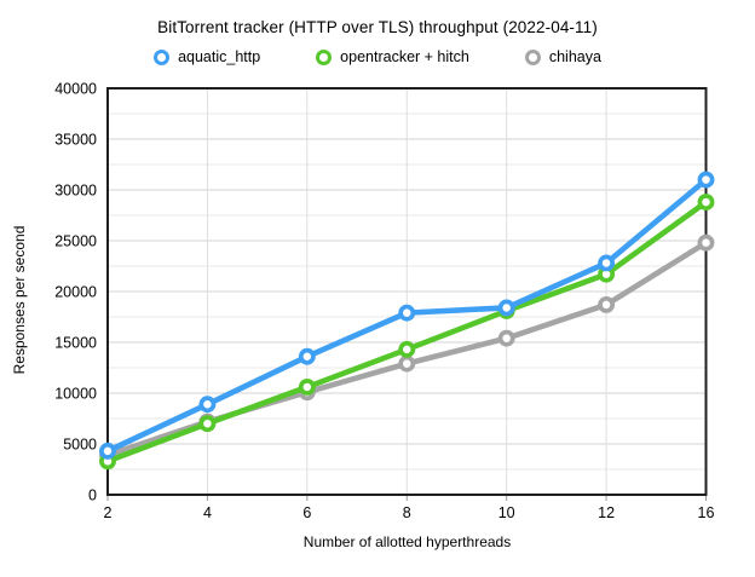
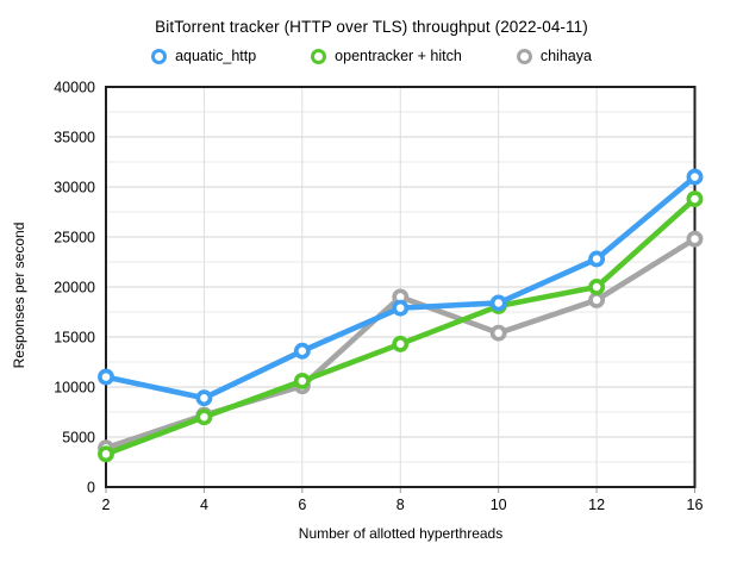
aquatic_http/2: 4000 -> 11000
chihaya/8: 13000 -> 19000
opentracker + hitch/12: 22000 -> 20000
